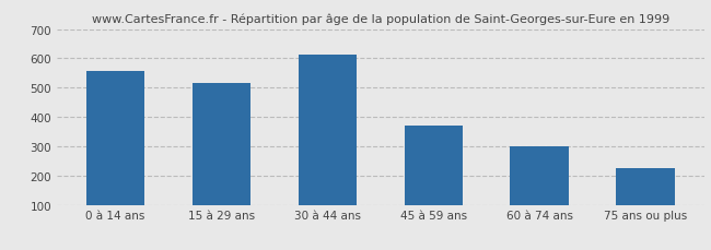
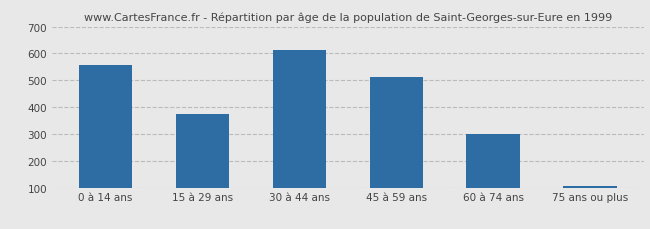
15 à 29 ans: 515 -> 375
45 à 59 ans: 370 -> 512
75 ans ou plus: 225 -> 106
